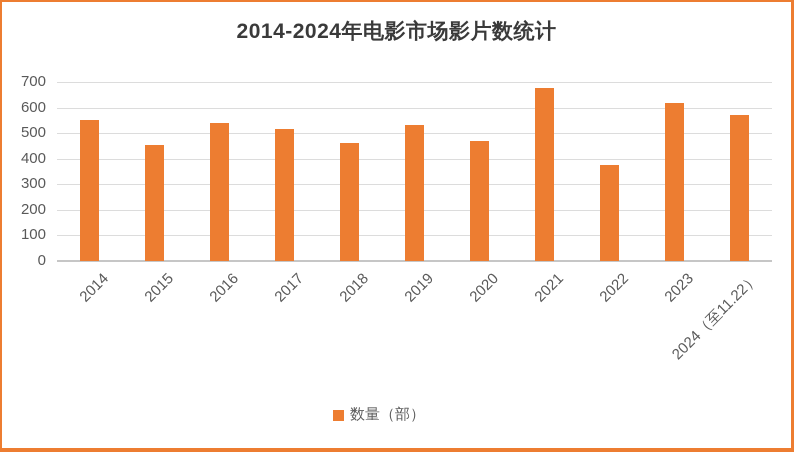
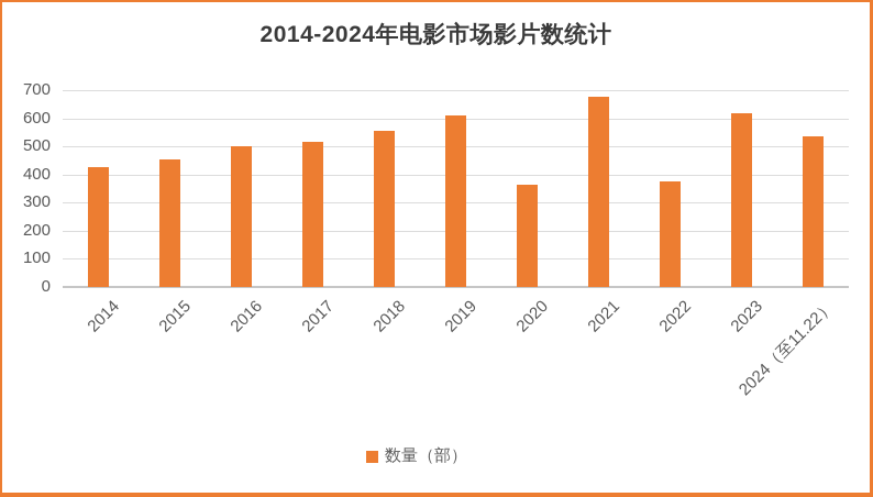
2014: 550 -> 420
2016: 540 -> 500
2018: 460 -> 560
2019: 530 -> 610
2020: 470 -> 360
2024（至11.22）: 570 -> 530
